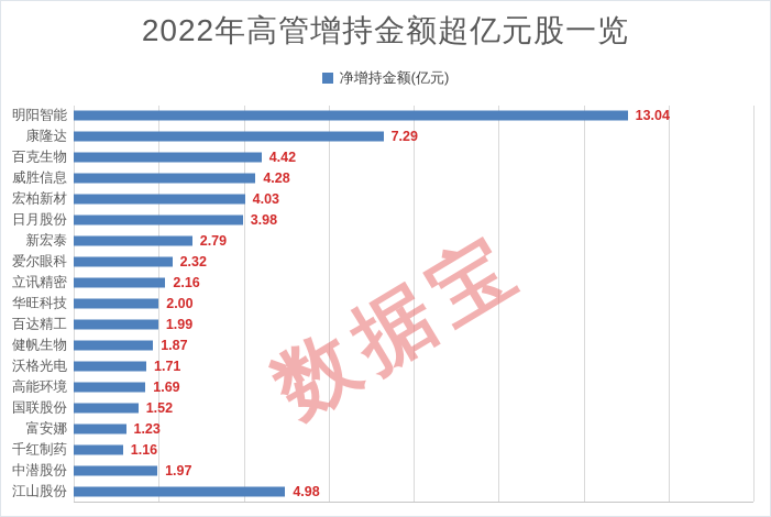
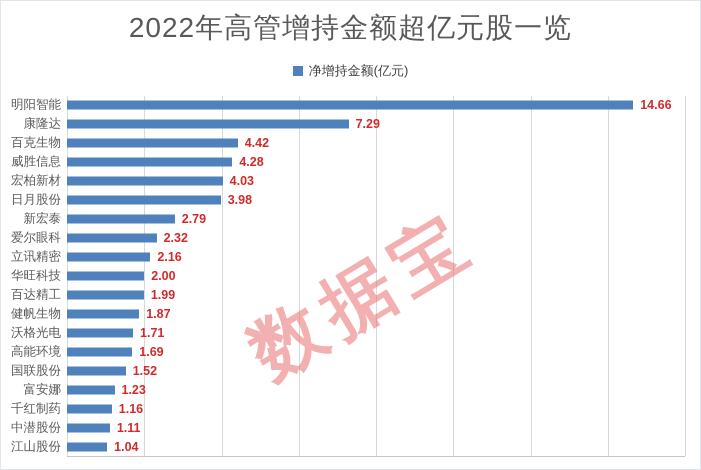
明阳智能: 13.04 -> 14.66
中潜股份: 1.97 -> 1.11
江山股份: 4.98 -> 1.04
